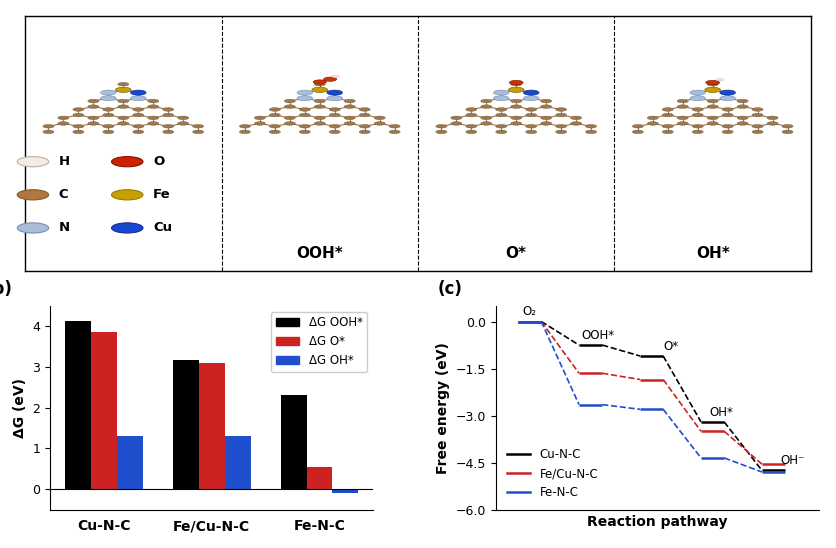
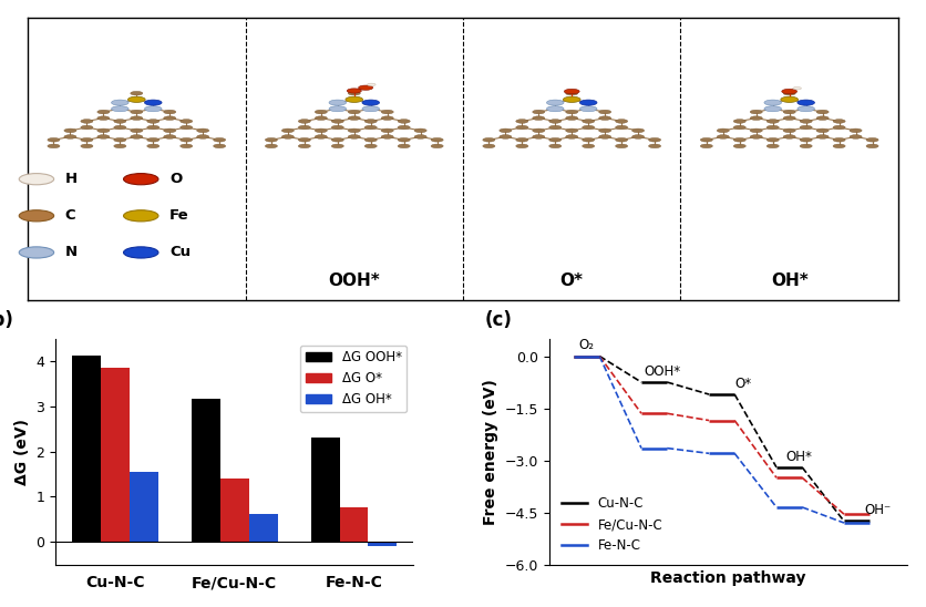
ΔG OH*/Cu-N-C: 1.30 -> 1.55
ΔG O*/Fe/Cu-N-C: 3.10 -> 1.40
ΔG OH*/Fe/Cu-N-C: 1.30 -> 0.63
ΔG O*/Fe-N-C: 0.55 -> 0.77
